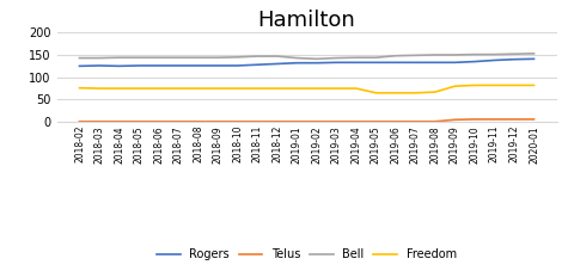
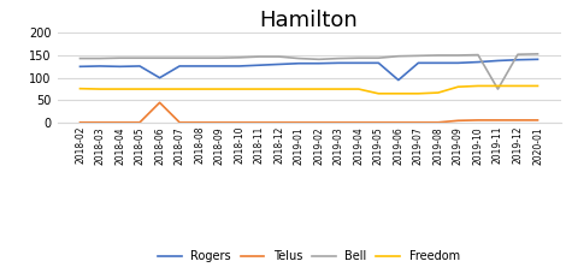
Rogers/2018-06: 126 -> 100
Telus/2018-06: 1 -> 45
Rogers/2019-06: 133 -> 95
Bell/2019-11: 151 -> 75
